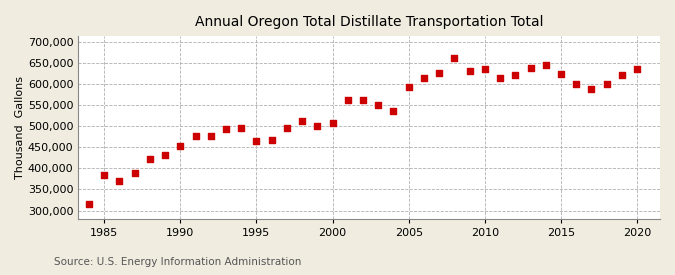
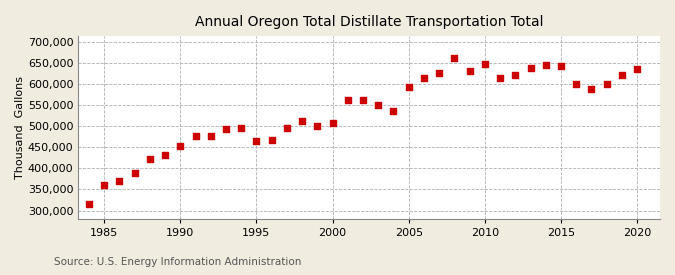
1985: 385,000 -> 360,000
2010: 635,000 -> 648,000
2015: 625,000 -> 644,000
